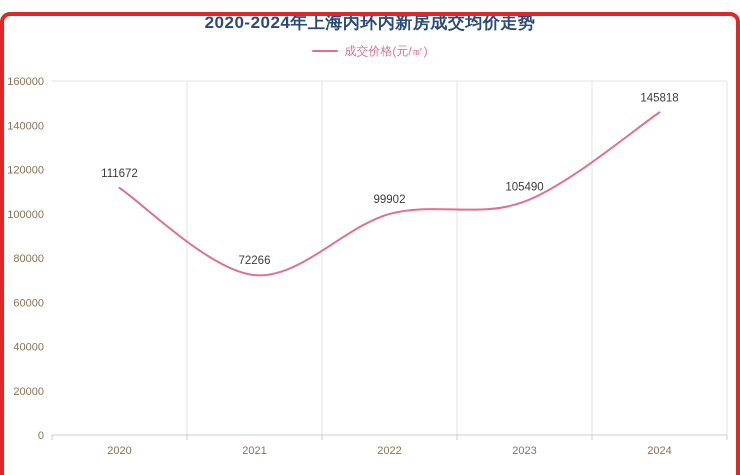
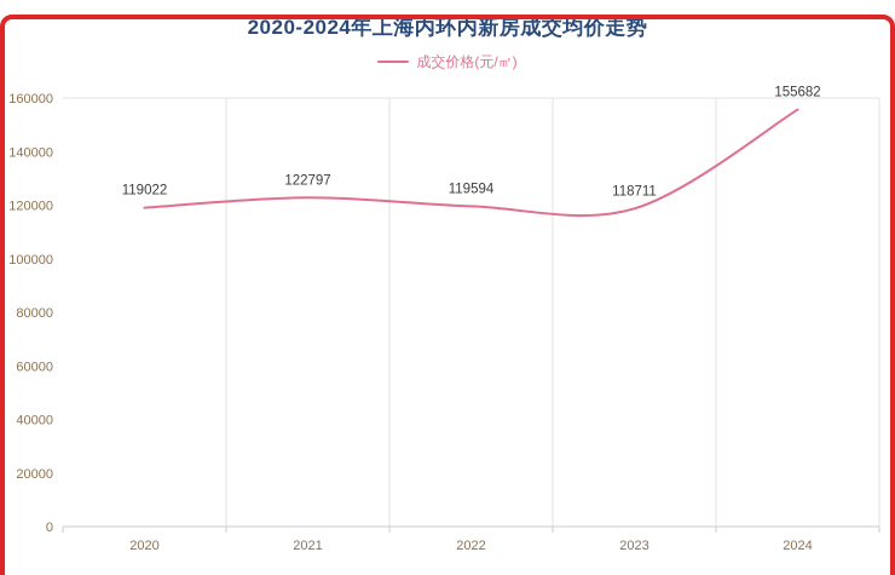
2020: 111672 -> 119022
2021: 72266 -> 122797
2022: 99902 -> 119594
2023: 105490 -> 118711
2024: 145818 -> 155682
